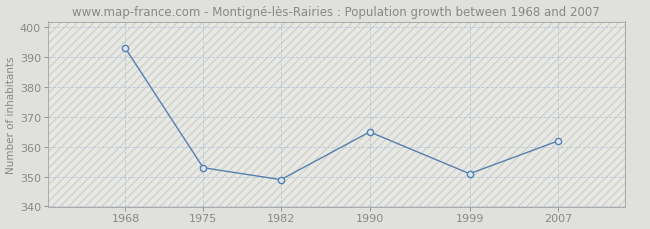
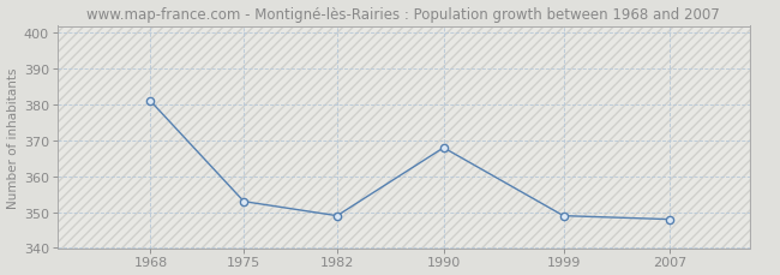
1968: 393 -> 381
1990: 365 -> 368
1999: 351 -> 349
2007: 362 -> 348
